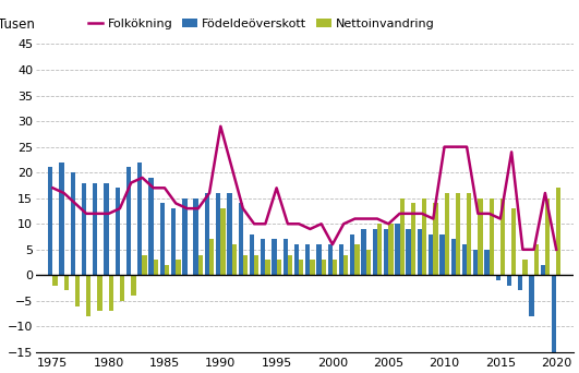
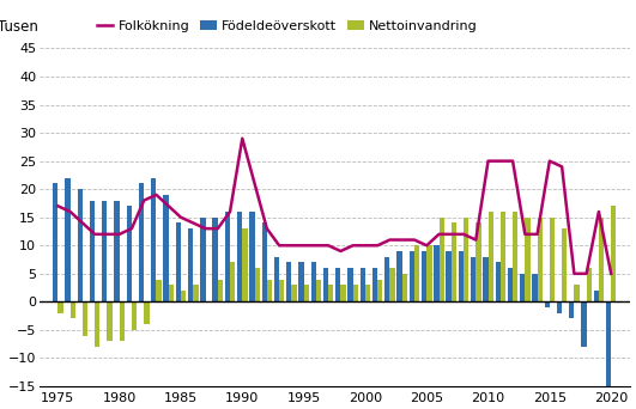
Folkökning/1985: 17 -> 15
Folkökning/1995: 17 -> 10
Folkökning/2000: 6 -> 10
Folkökning/2015: 11 -> 25
